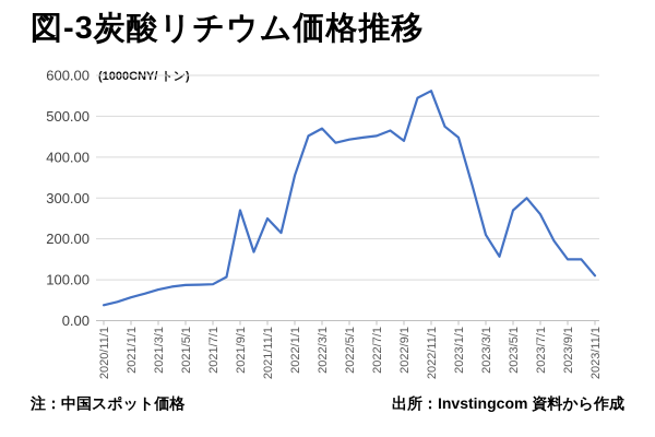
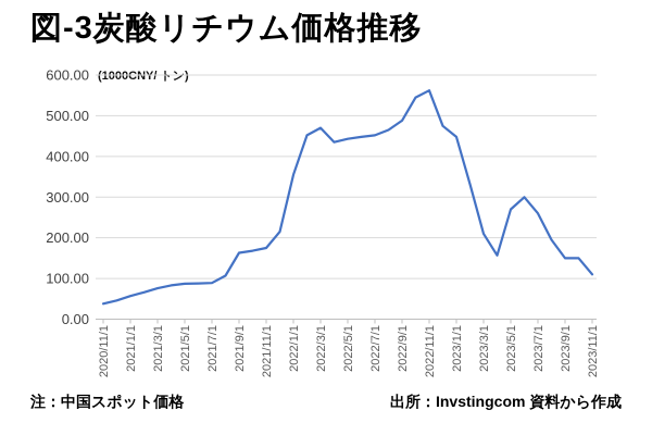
2021/9/1: 270 -> 160
2021/11/1: 250 -> 180
2022/9/1: 440 -> 490
